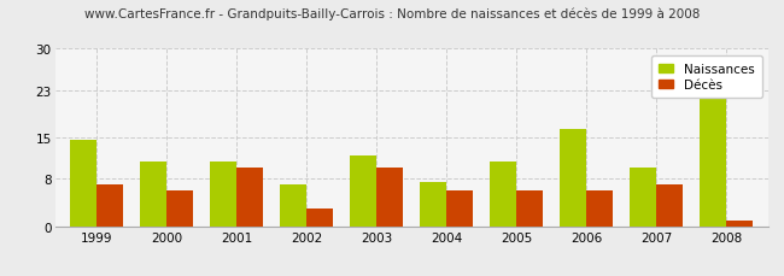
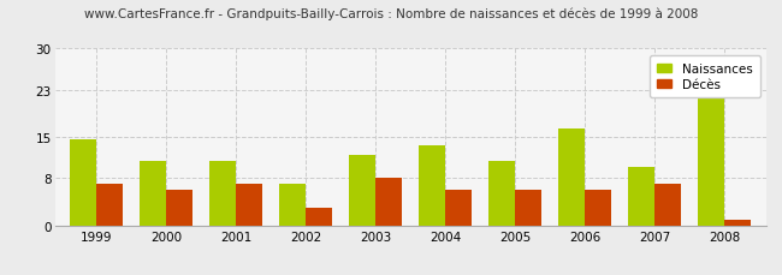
Décès/2001: 10 -> 7
Décès/2003: 10 -> 8
Naissances/2004: 7.5 -> 13.5
